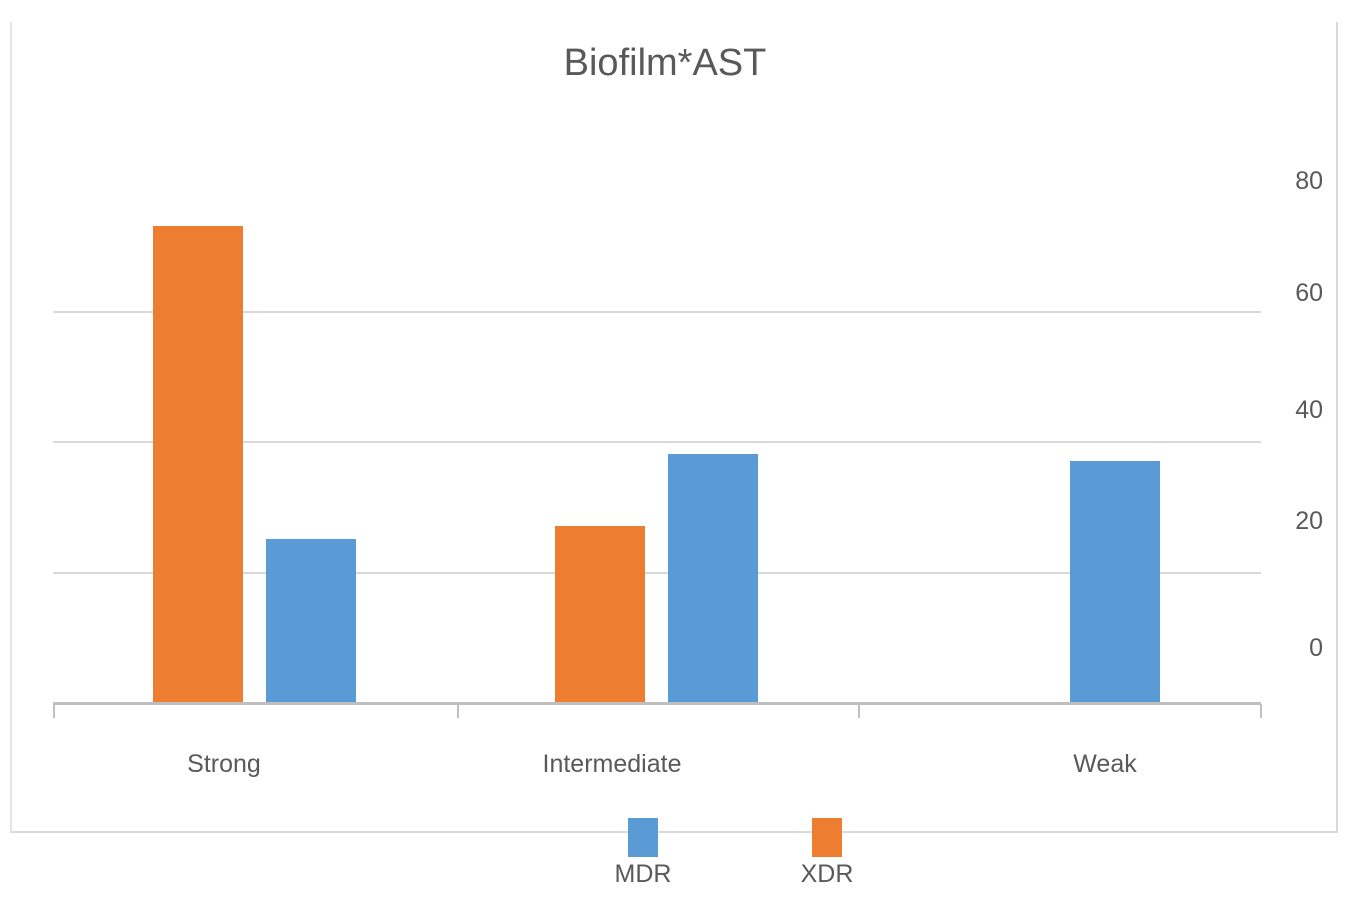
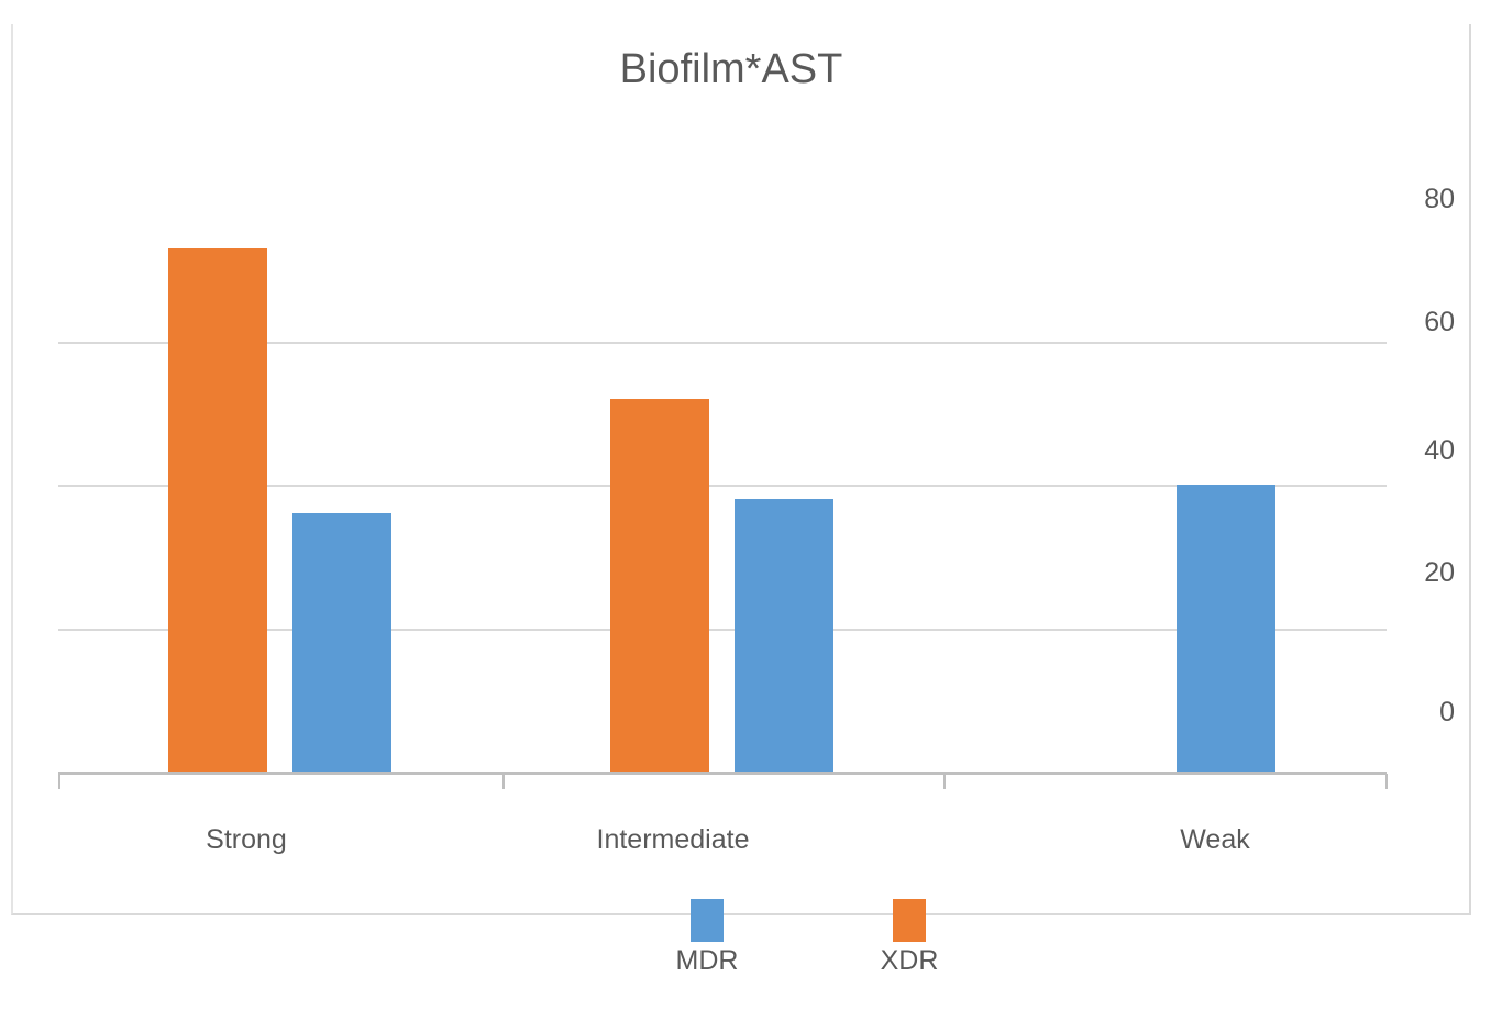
MDR/Strong: 25 -> 36
XDR/Intermediate: 27 -> 52
MDR/Weak: 37 -> 40
